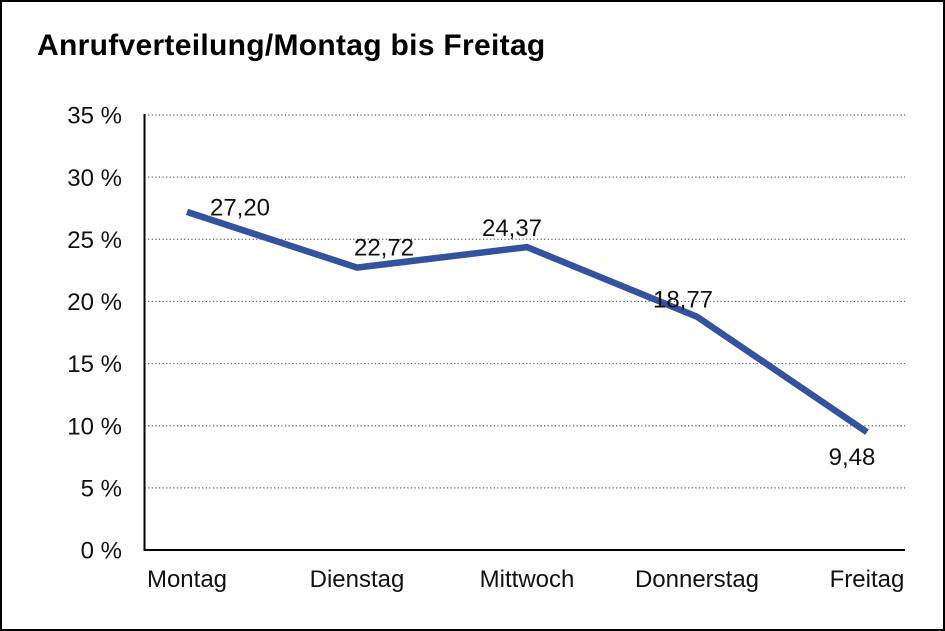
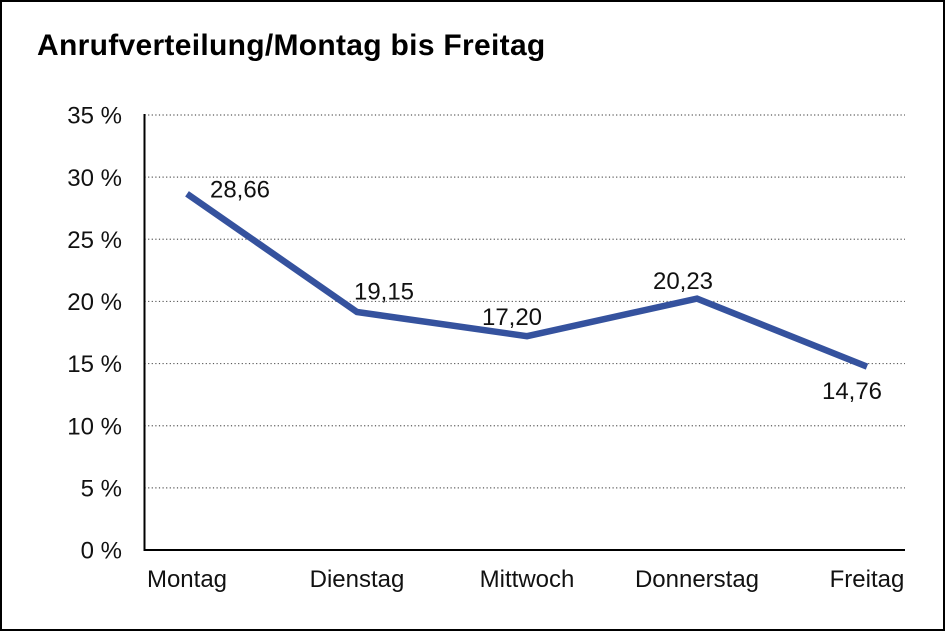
Montag: 27,20 -> 28,66
Dienstag: 22,72 -> 19,15
Mittwoch: 24,37 -> 17,20
Donnerstag: 18,77 -> 20,23
Freitag: 9,48 -> 14,76
